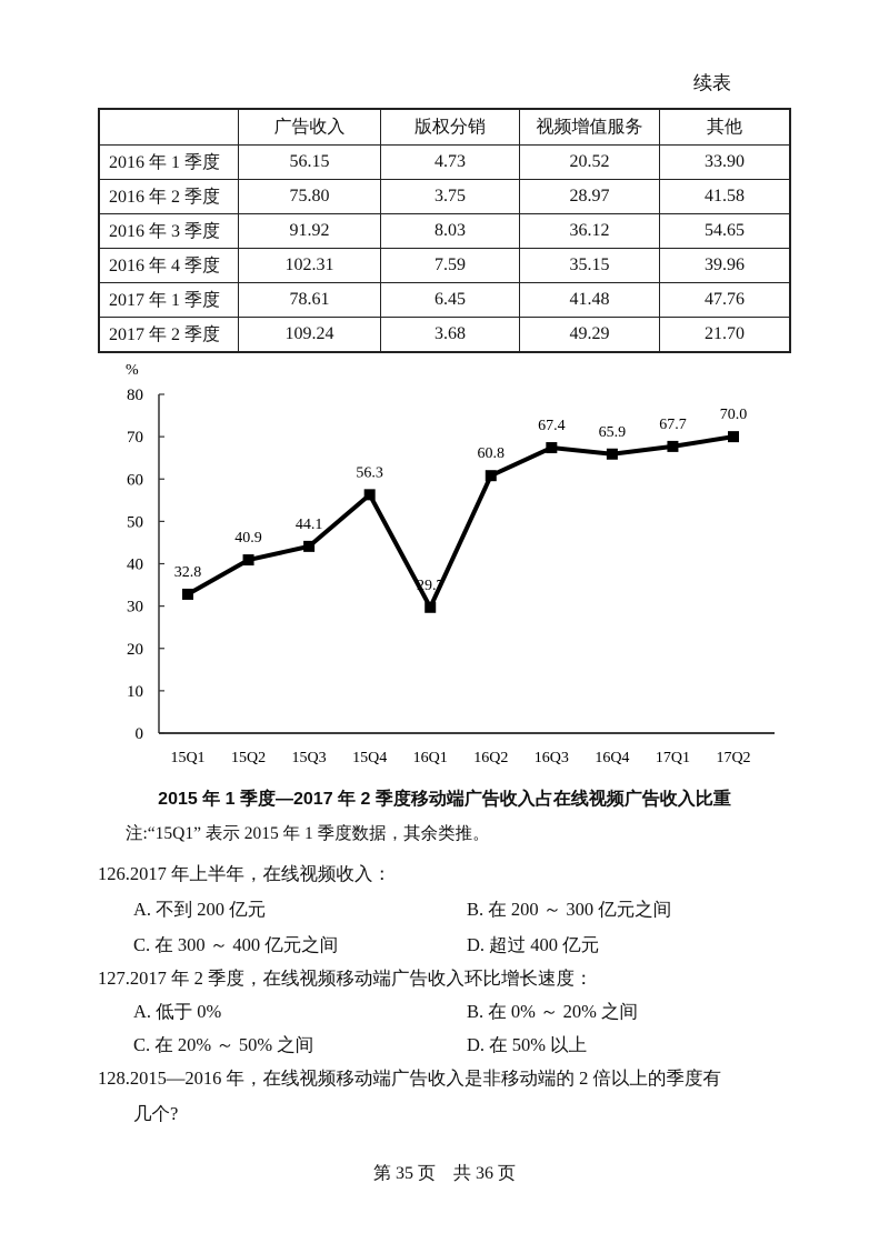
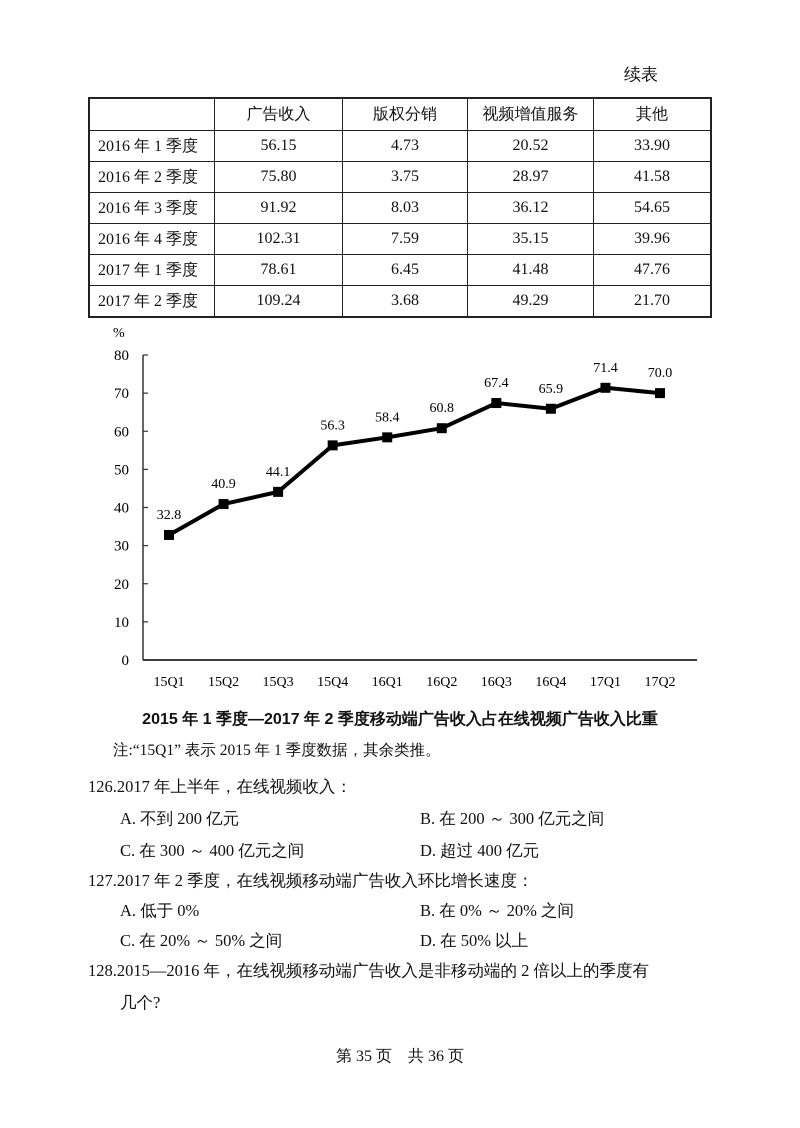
16Q1: 29.7 -> 58.4
17Q1: 67.7 -> 71.4
